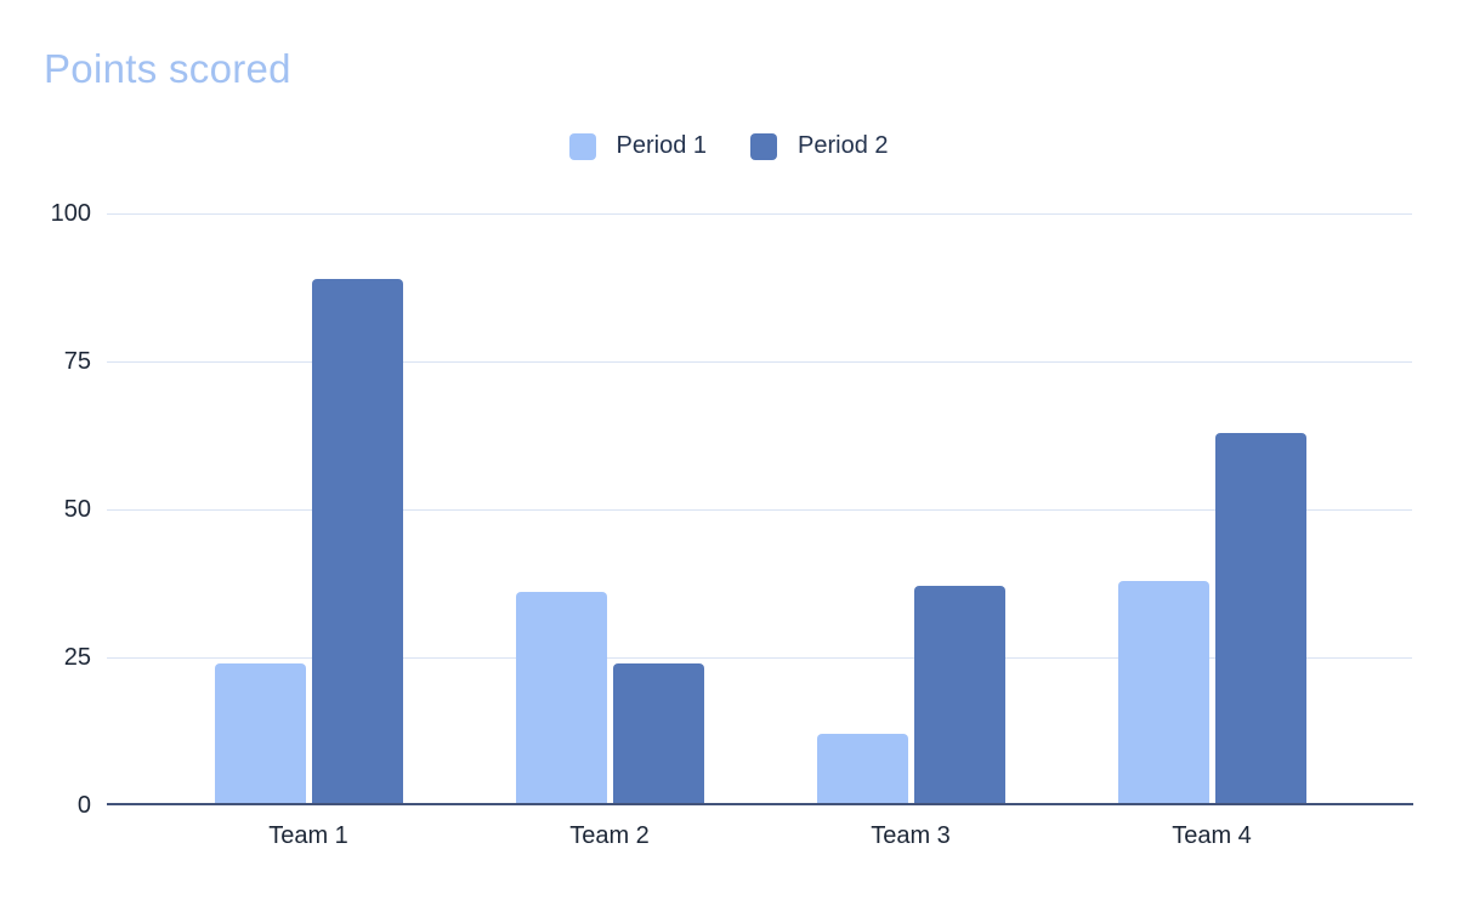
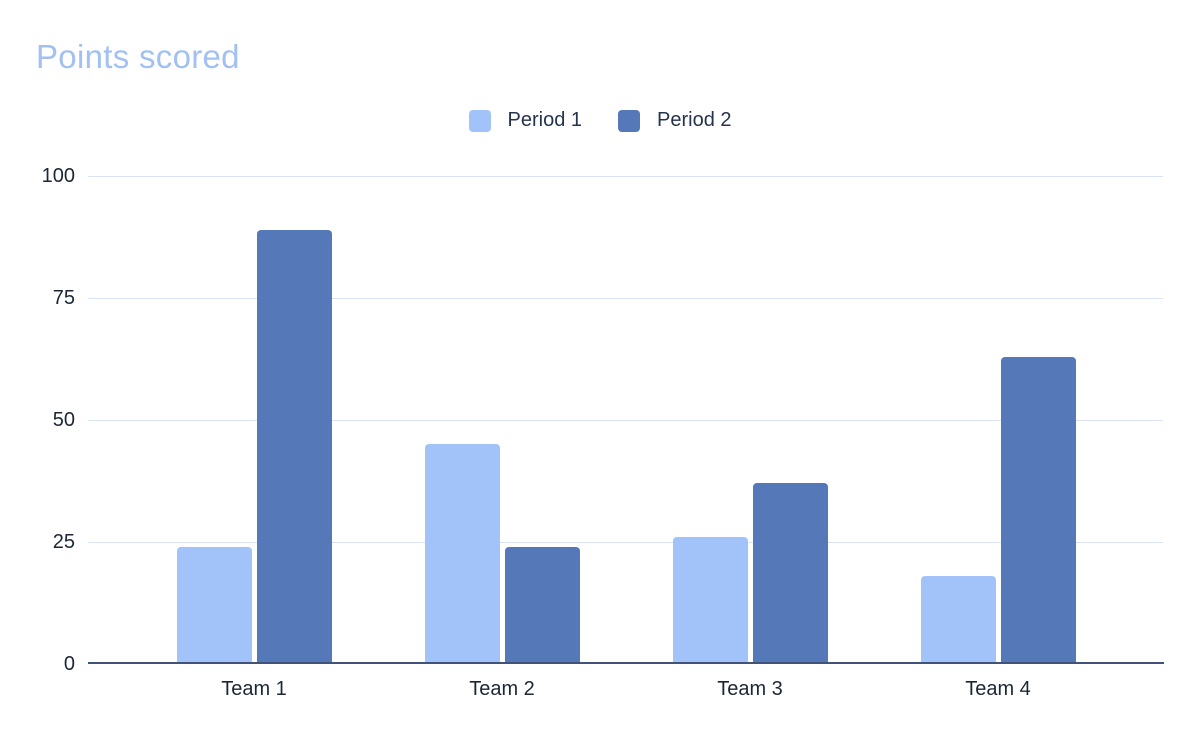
Period 1/Team 2: 36 -> 45
Period 1/Team 3: 12 -> 26
Period 1/Team 4: 38 -> 18
